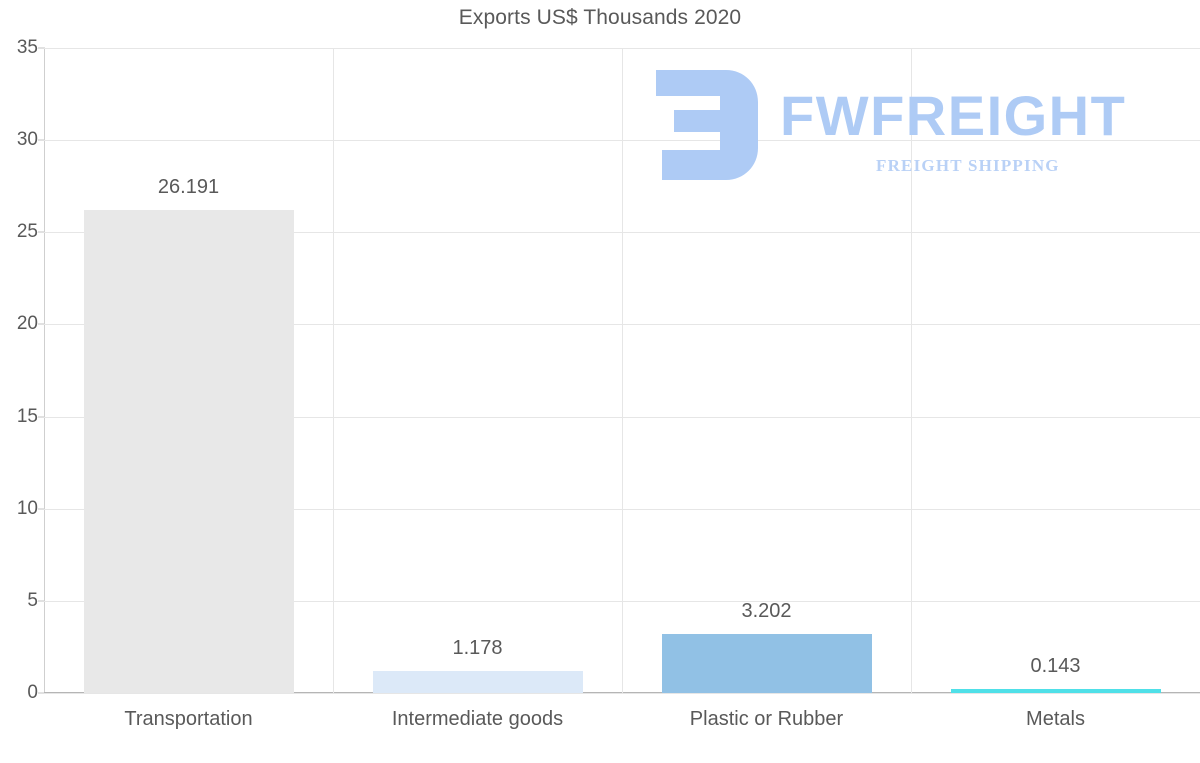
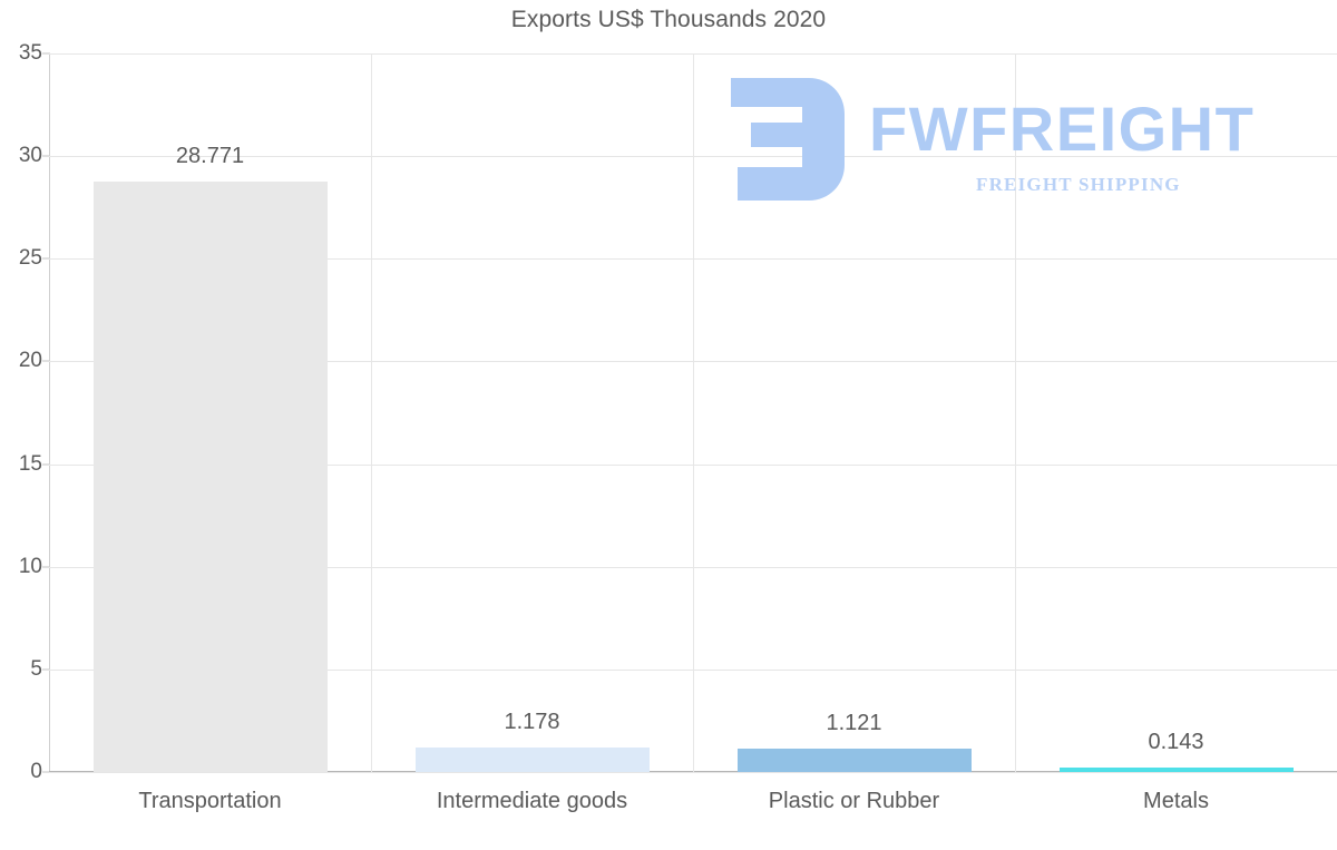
Transportation: 26.191 -> 28.771
Plastic or Rubber: 3.202 -> 1.121
